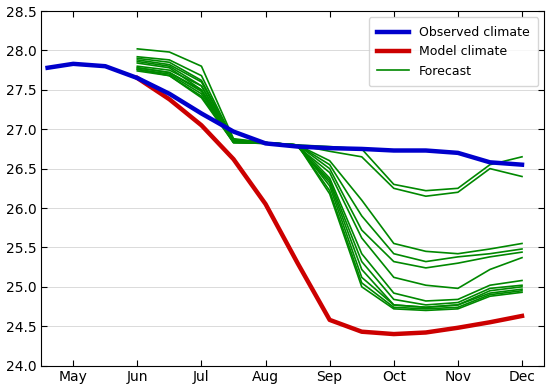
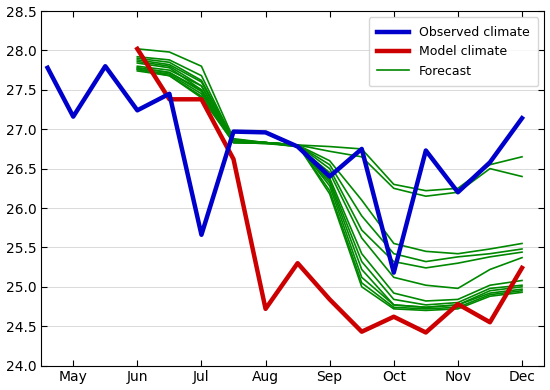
Observed climate/May: 27.83 -> 27.16
Observed climate/Jun: 27.65 -> 27.24
Model climate/Jun: 27.65 -> 28.02
Observed climate/Jul: 27.20 -> 25.66
Model climate/Jul: 27.05 -> 27.38
Observed climate/Aug: 26.82 -> 26.96
Model climate/Aug: 26.05 -> 24.72
Observed climate/Sep: 26.76 -> 26.40
Model climate/Sep: 24.58 -> 24.84
Observed climate/Oct: 26.73 -> 25.18
Model climate/Oct: 24.40 -> 24.62
Observed climate/Nov: 26.70 -> 26.20
Model climate/Nov: 24.48 -> 24.78
Observed climate/Dec: 26.55 -> 27.14
Model climate/Dec: 24.63 -> 25.24
